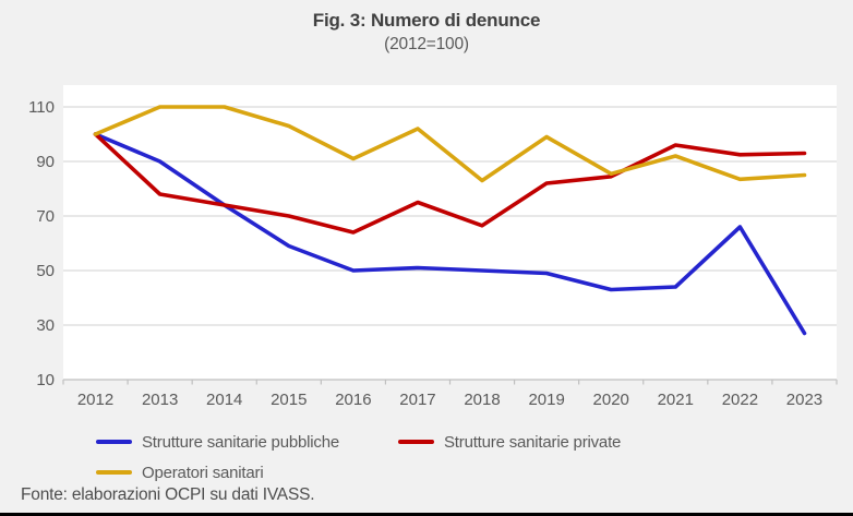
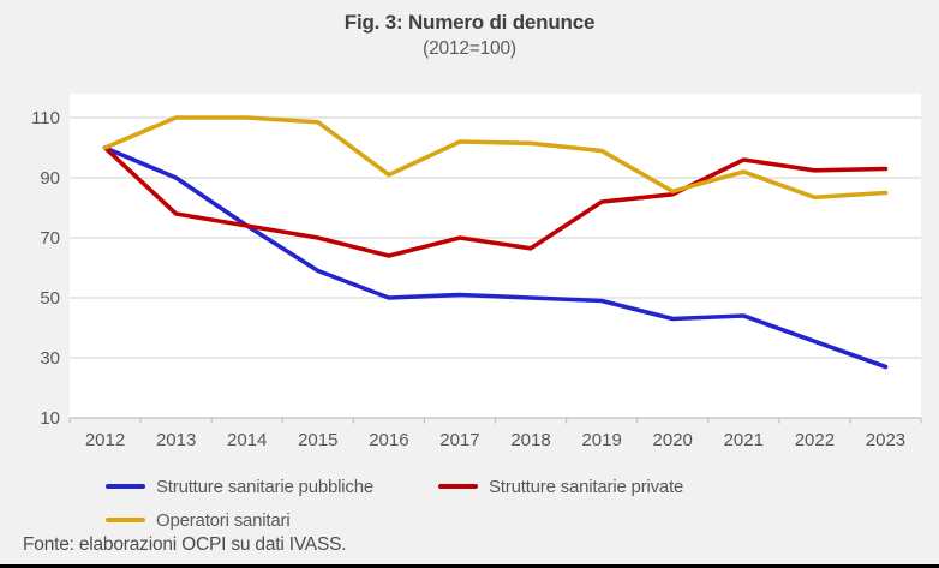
Operatori sanitari/2015: 103 -> 108
Strutture sanitarie private/2017: 75 -> 70
Operatori sanitari/2018: 83 -> 102
Strutture sanitarie pubbliche/2022: 66 -> 36
